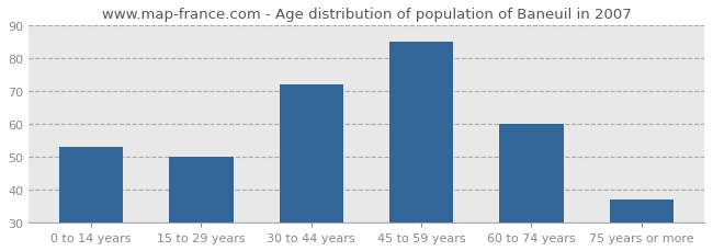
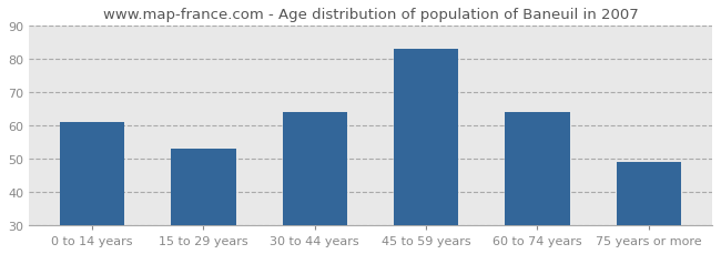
0 to 14 years: 53 -> 61
15 to 29 years: 50 -> 53
30 to 44 years: 72 -> 64
45 to 59 years: 85 -> 83
60 to 74 years: 60 -> 64
75 years or more: 37 -> 49
